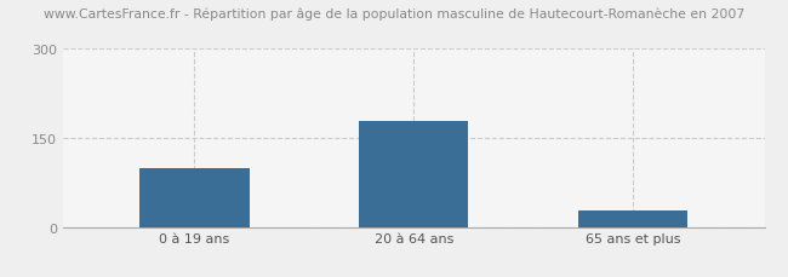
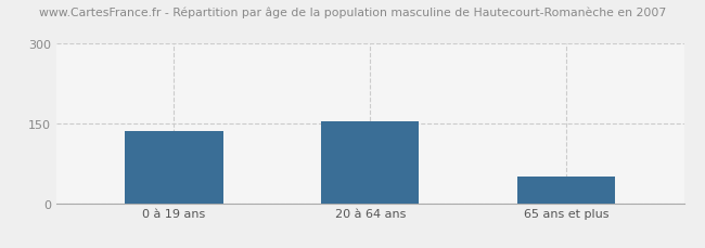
0 à 19 ans: 100 -> 135
20 à 64 ans: 178 -> 155
65 ans et plus: 28 -> 50
